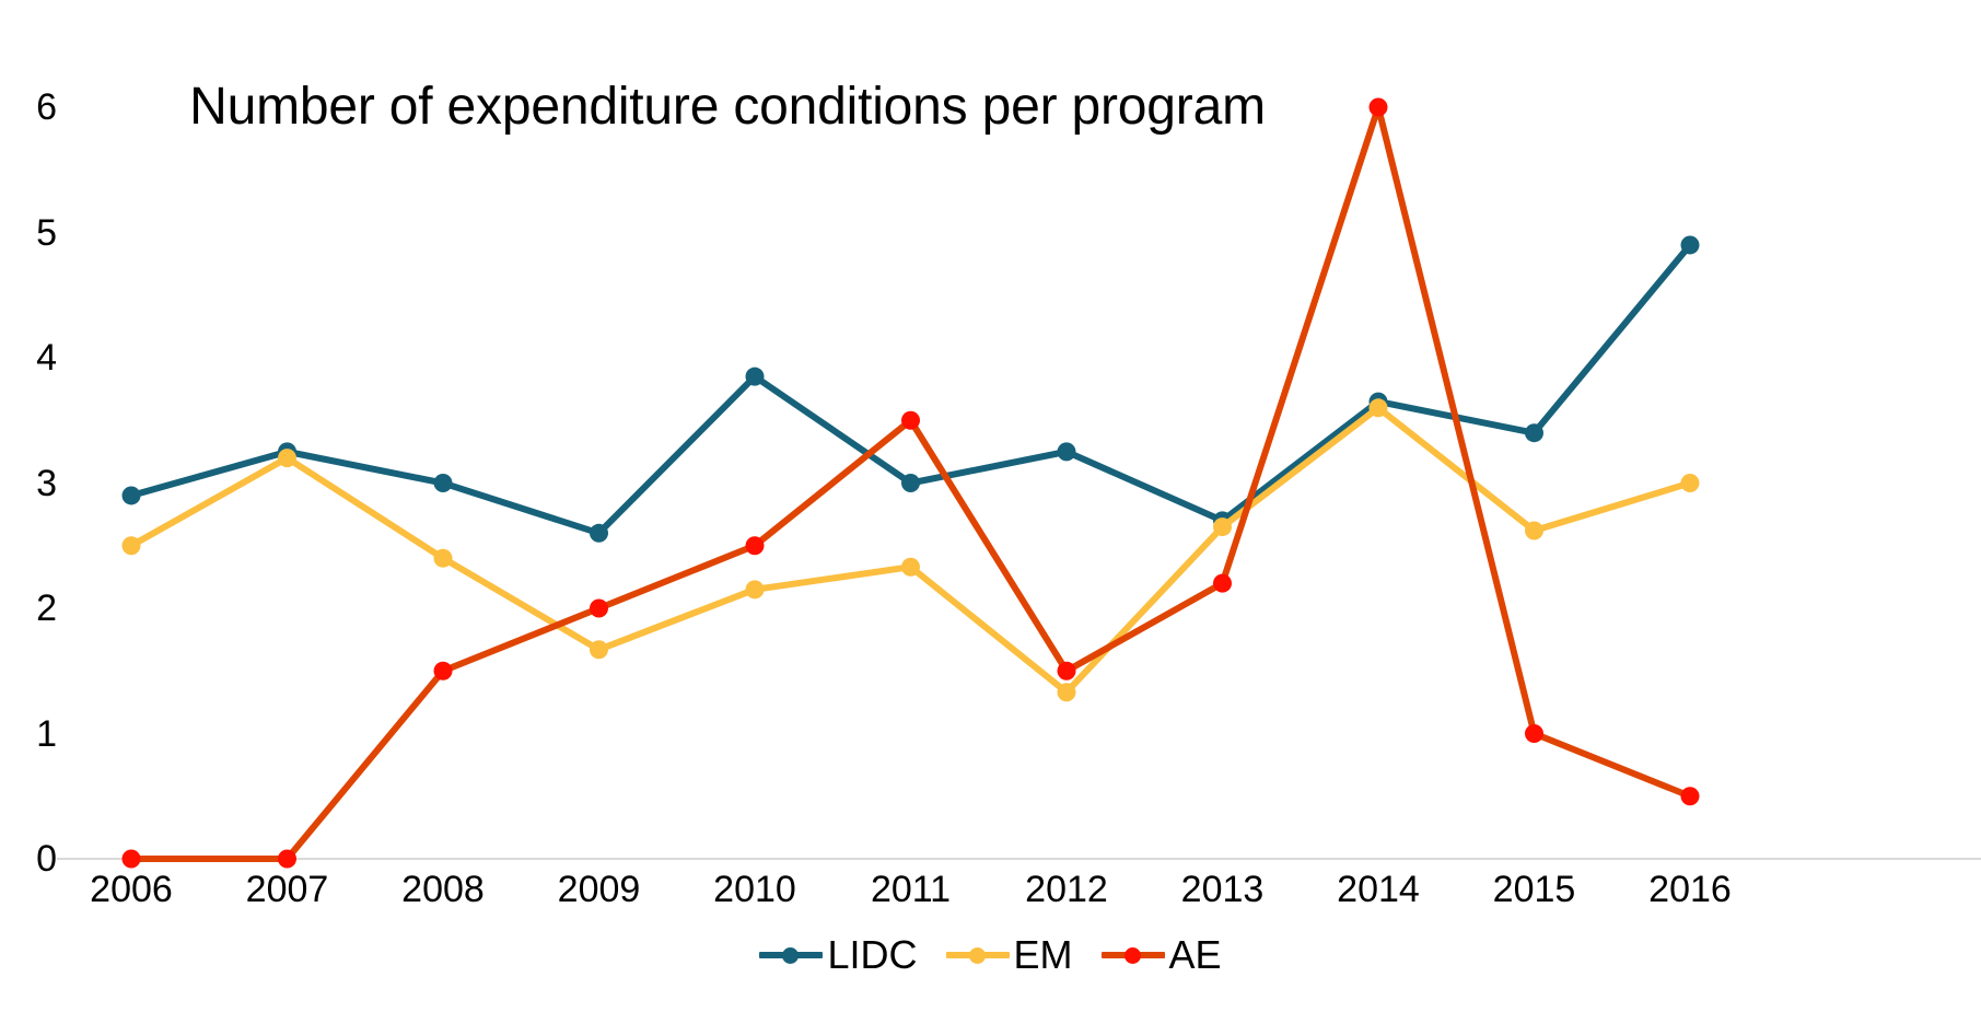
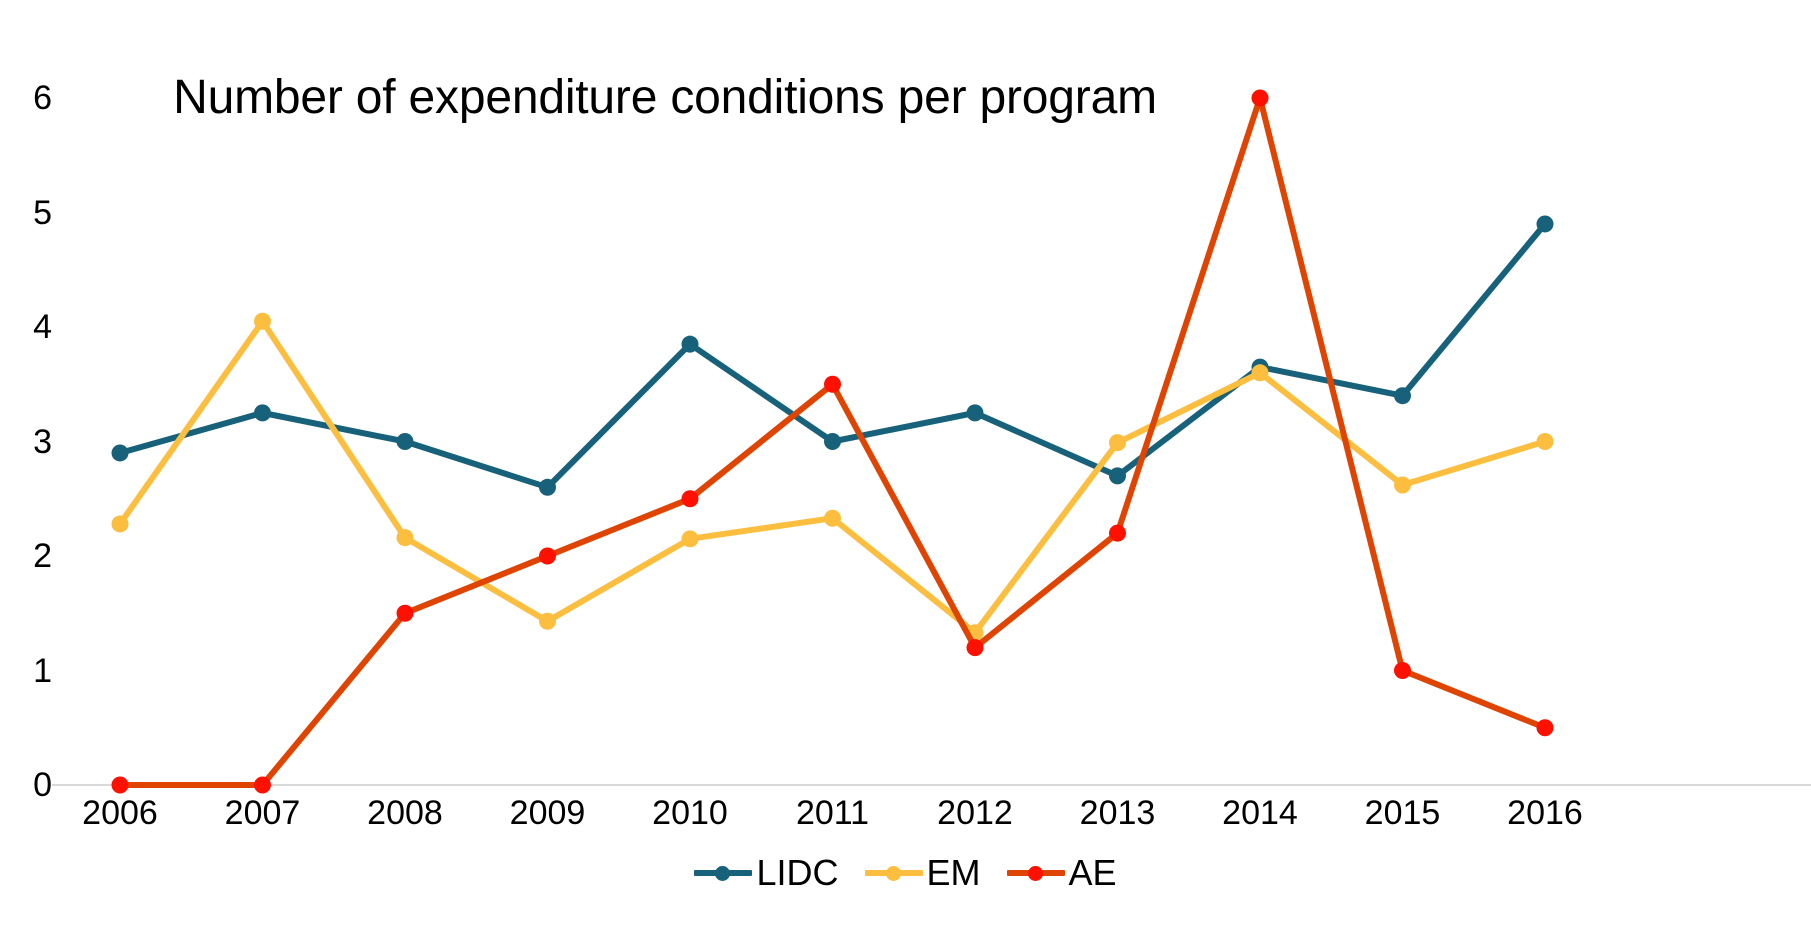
EM/2006: 2.50 -> 2.28
EM/2007: 3.20 -> 4.05
EM/2008: 2.40 -> 2.16
EM/2009: 1.67 -> 1.43
AE/2012: 1.5 -> 1.2
EM/2013: 2.65 -> 2.99
